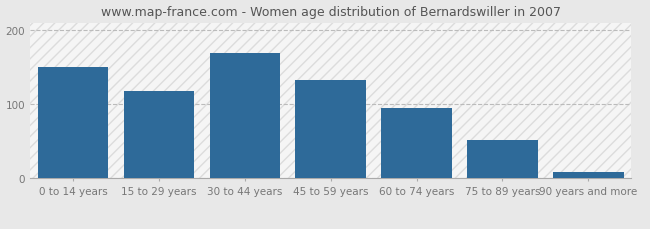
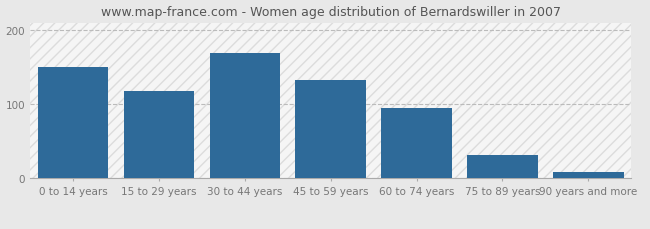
75 to 89 years: 52 -> 32
